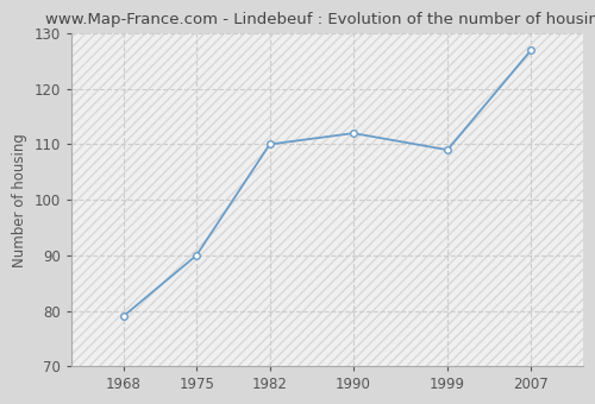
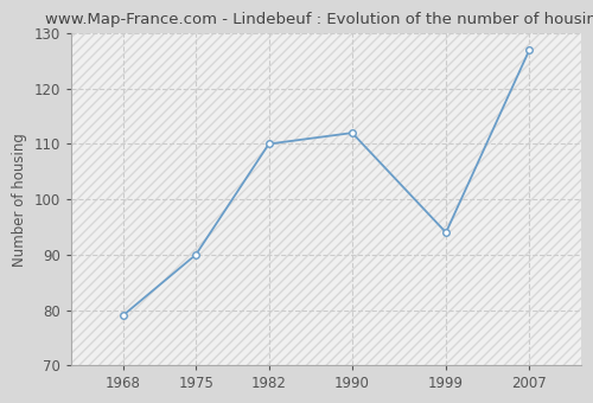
1999: 109 -> 94
